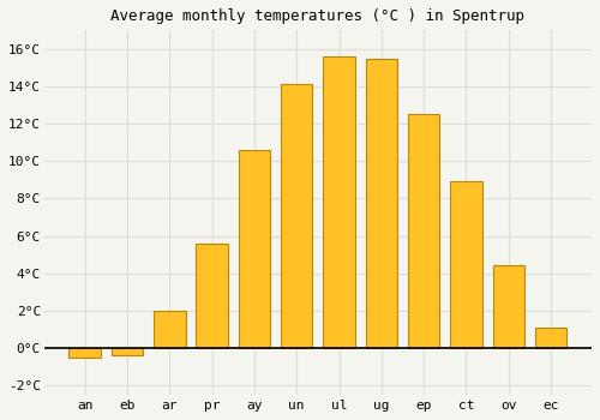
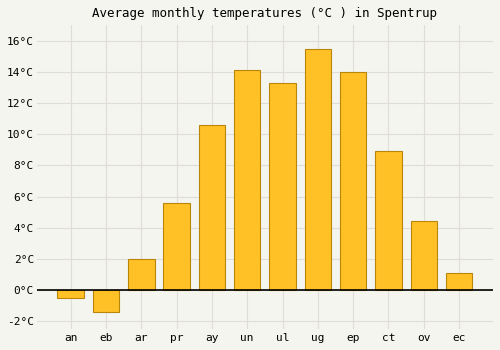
eb: -0.4°C -> -1.4°C
ul: 15.6°C -> 13.3°C
ep: 12.5°C -> 14.0°C
